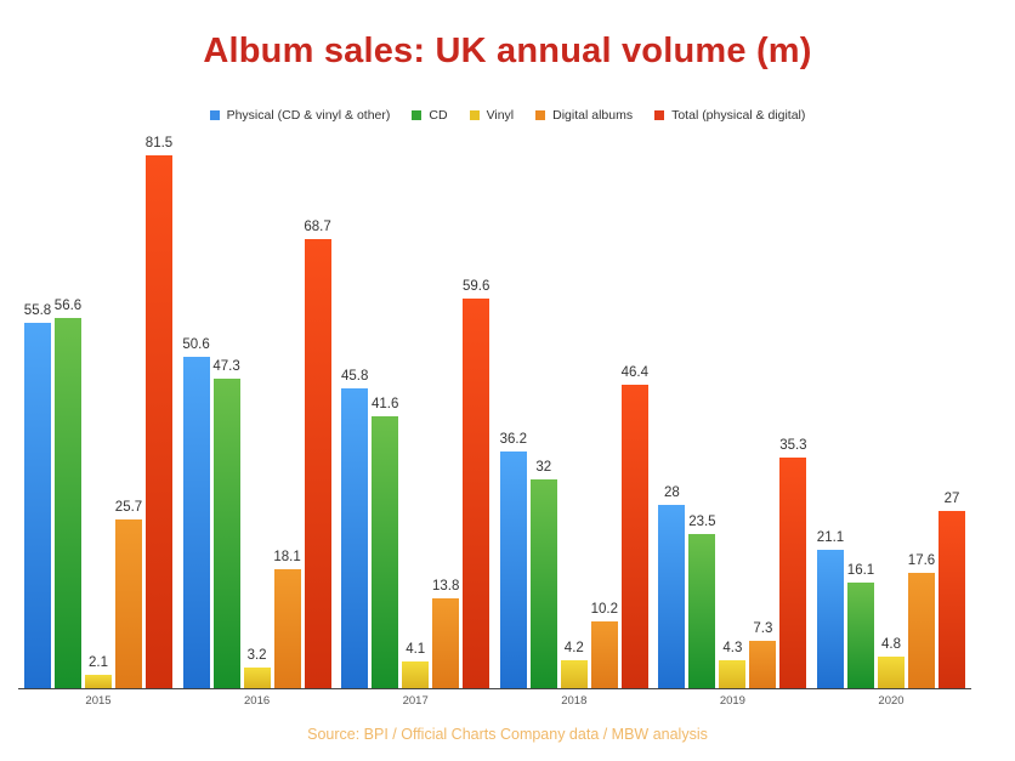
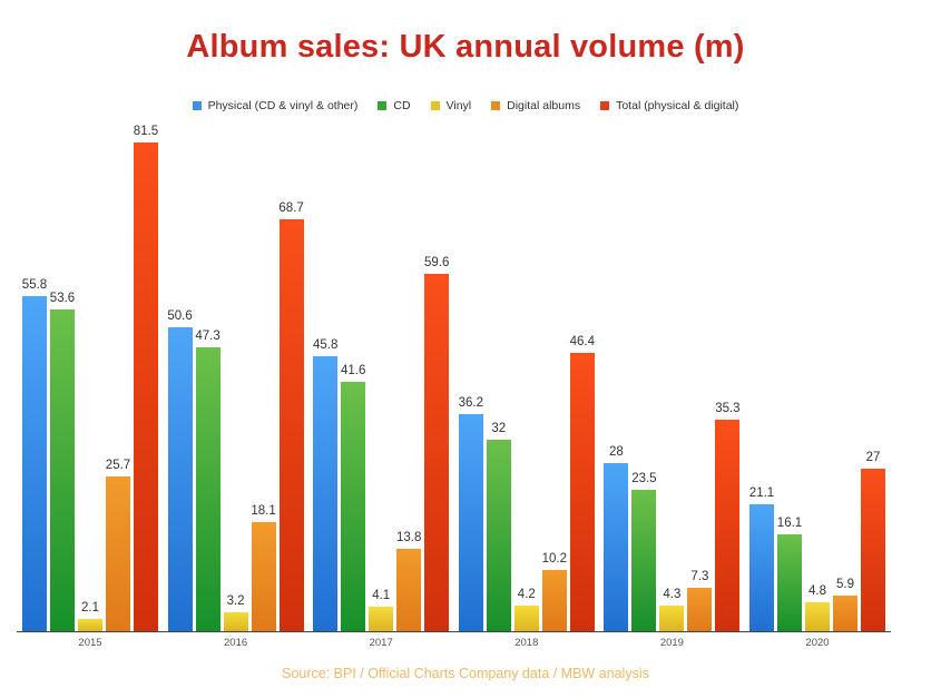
CD/2015: 56.6 -> 53.6
Digital albums/2020: 17.6 -> 5.9
